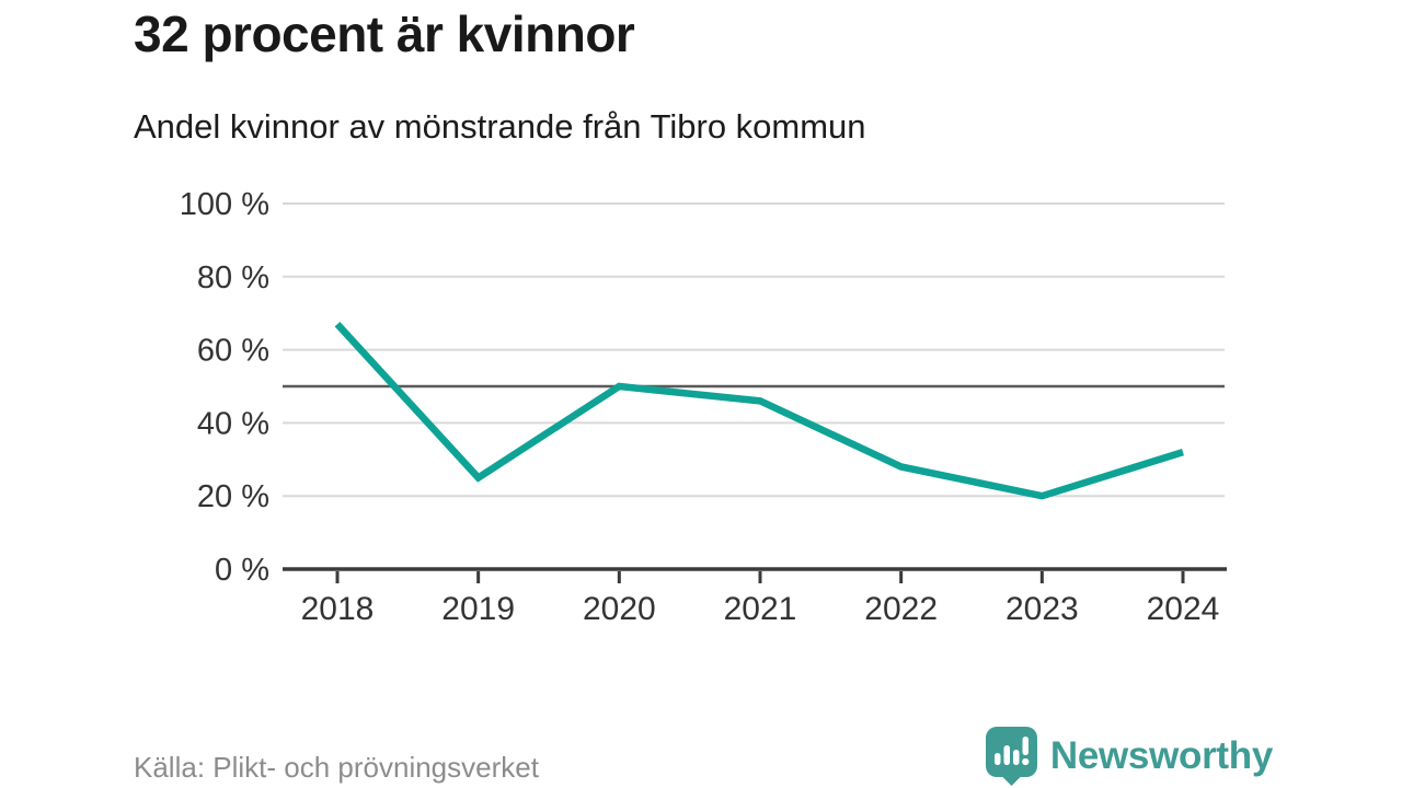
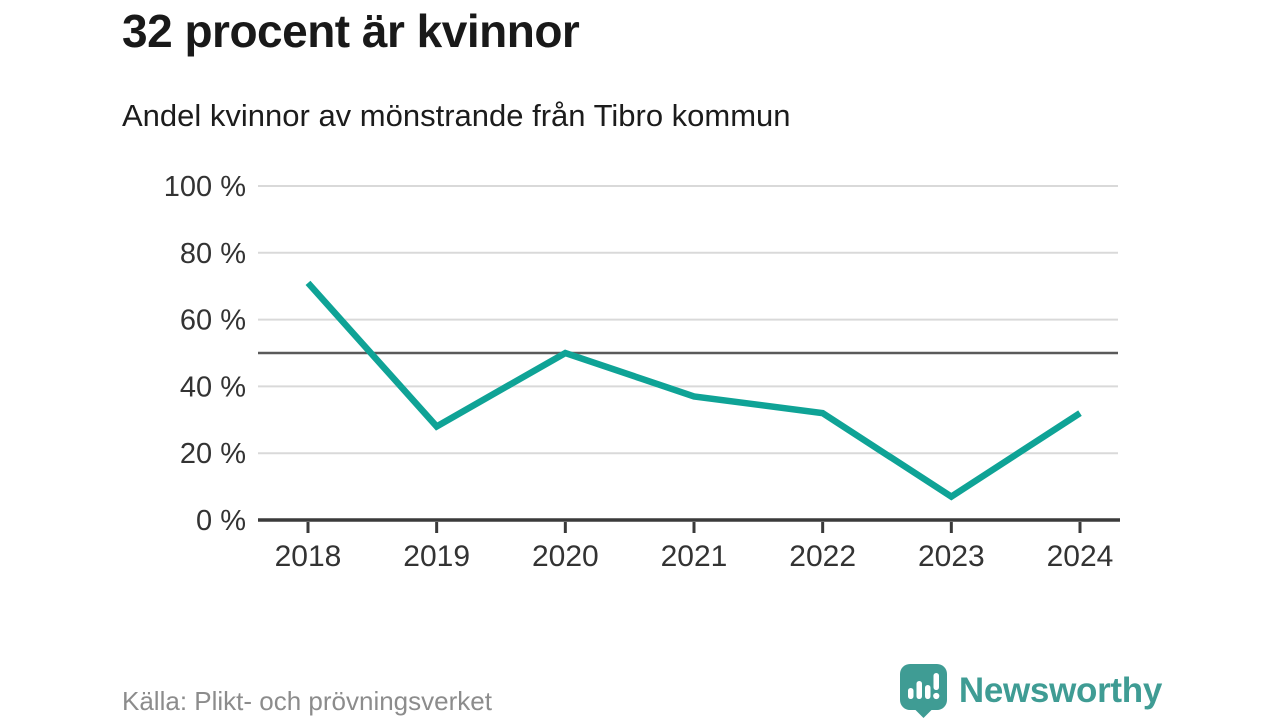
2018: 67% -> 71%
2019: 25% -> 28%
2021: 46% -> 37%
2022: 28% -> 32%
2023: 20% -> 7%
